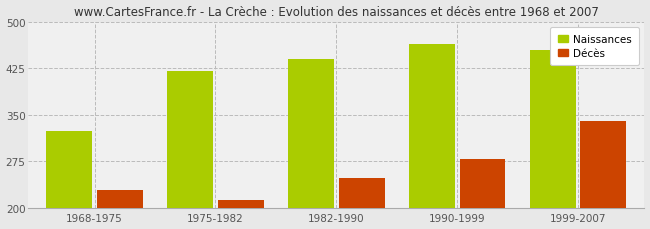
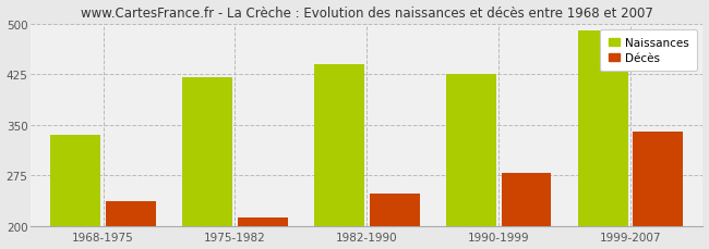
Naissances/1968-1975: 324 -> 335
Décès/1968-1975: 228 -> 237
Naissances/1990-1999: 464 -> 425
Naissances/1999-2007: 454 -> 490
